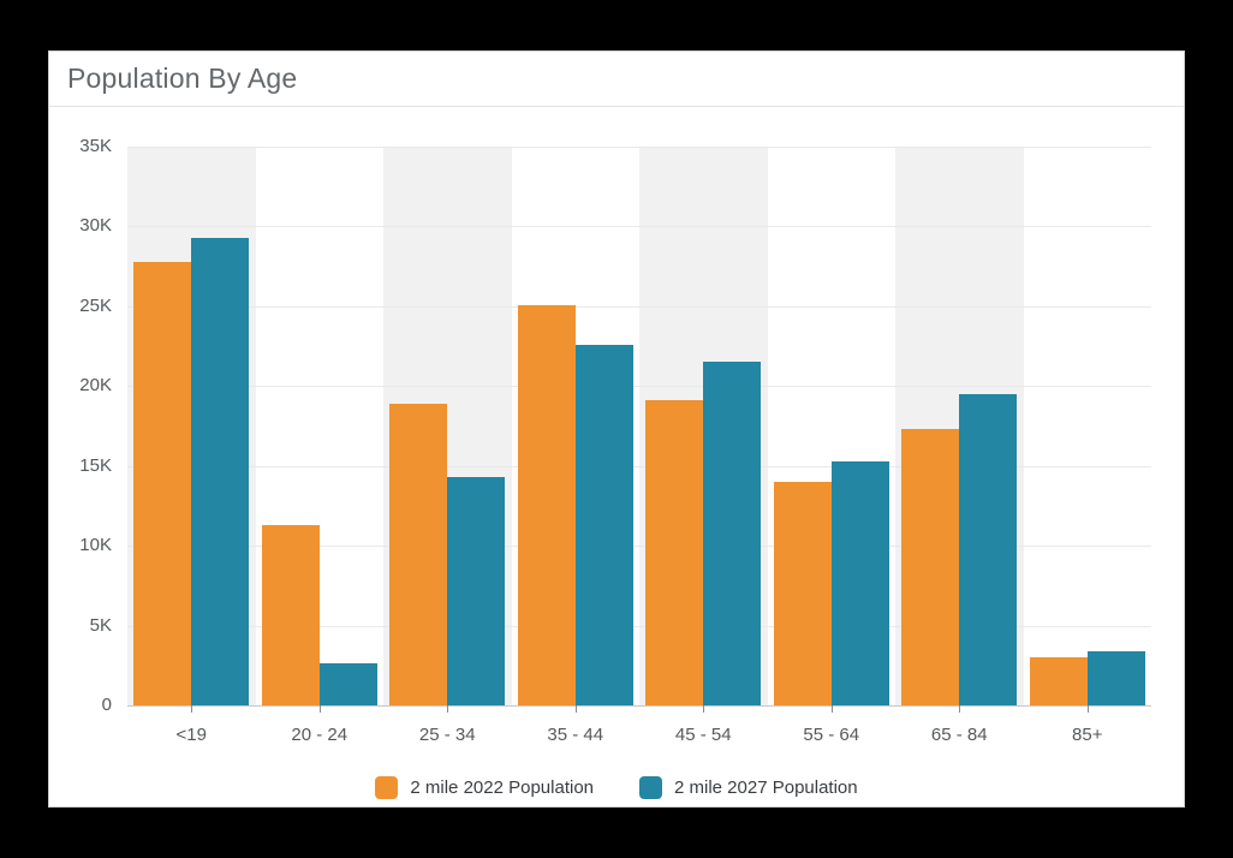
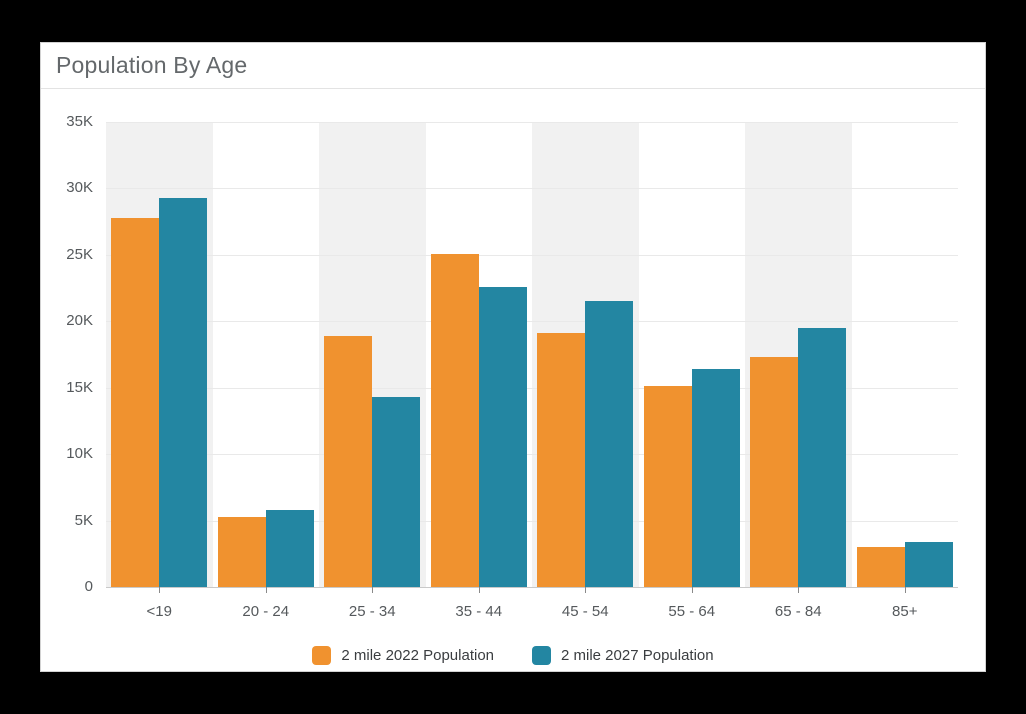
2 mile 2022 Population/20 - 24: 11.3K -> 5.3K
2 mile 2027 Population/20 - 24: 2.6K -> 5.8K
2 mile 2022 Population/55 - 64: 14.0K -> 15.1K
2 mile 2027 Population/55 - 64: 15.3K -> 16.4K
